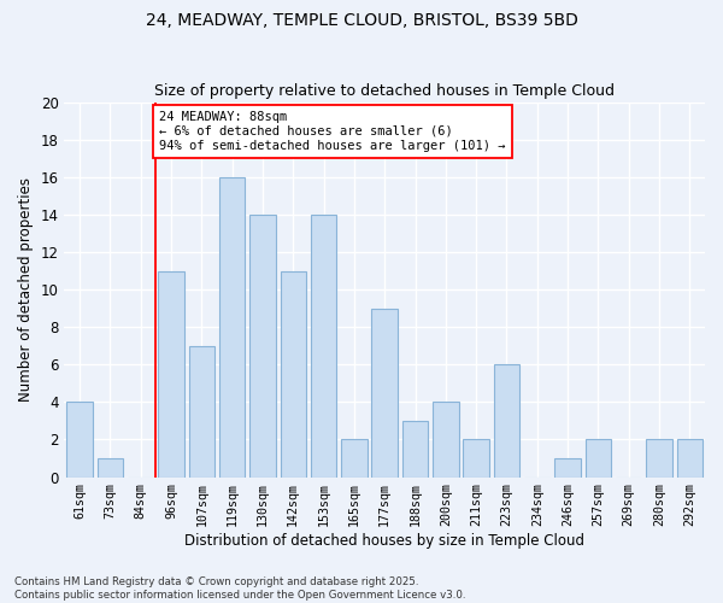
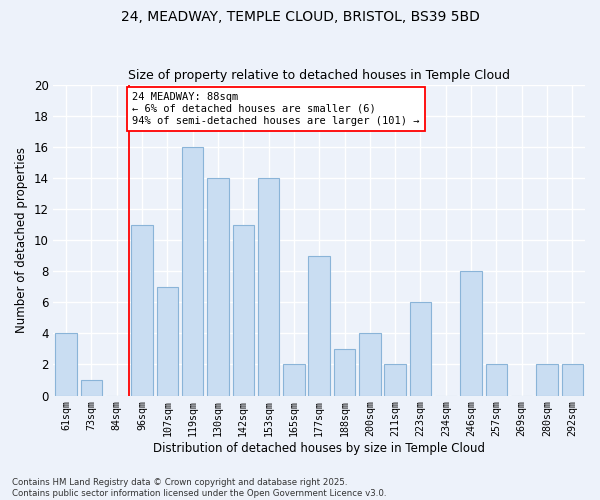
246sqm: 1 -> 8
